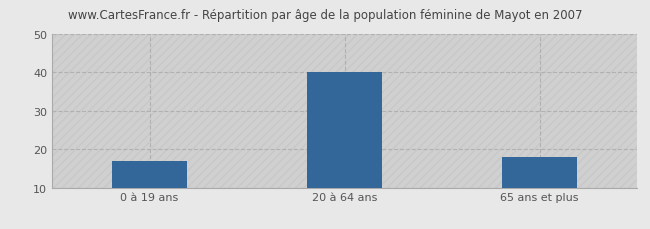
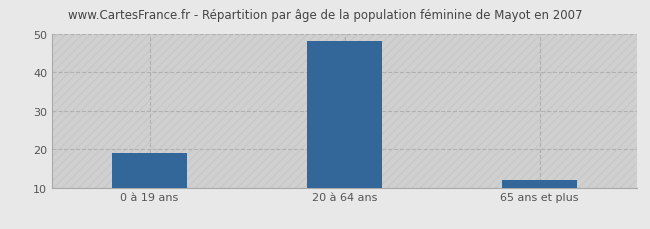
0 à 19 ans: 17 -> 19
20 à 64 ans: 40 -> 48
65 ans et plus: 18 -> 12
